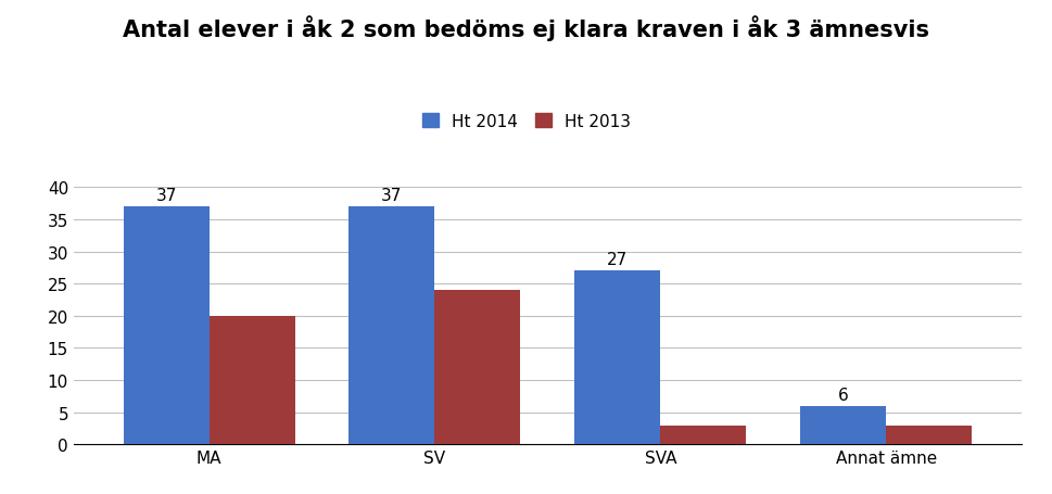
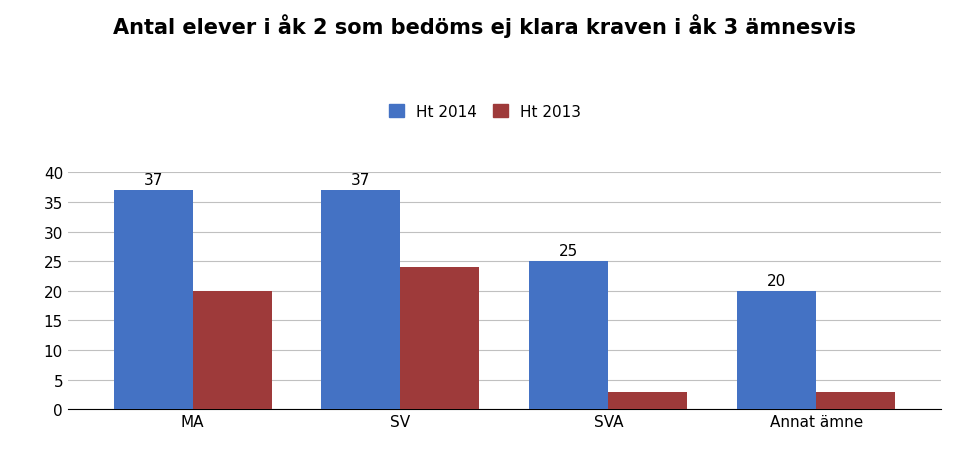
Ht 2014/SVA: 27 -> 25
Ht 2014/Annat ämne: 6 -> 20
